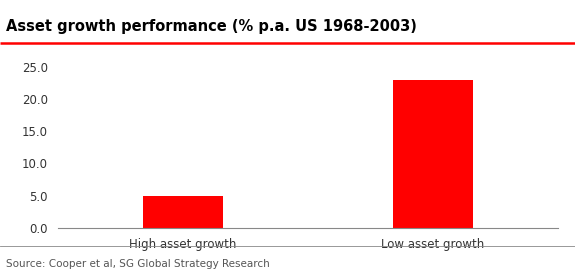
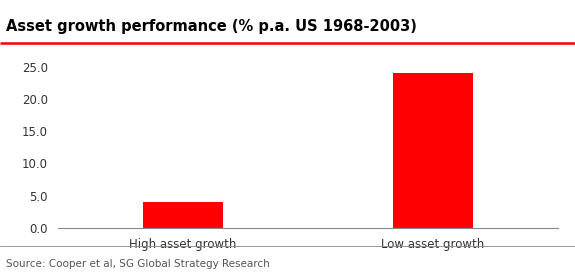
High asset growth: 5 -> 4
Low asset growth: 23 -> 24
